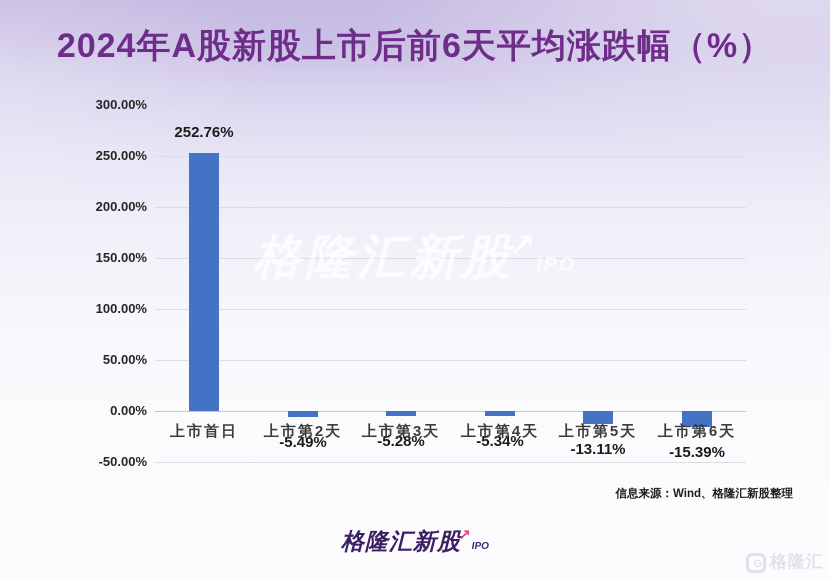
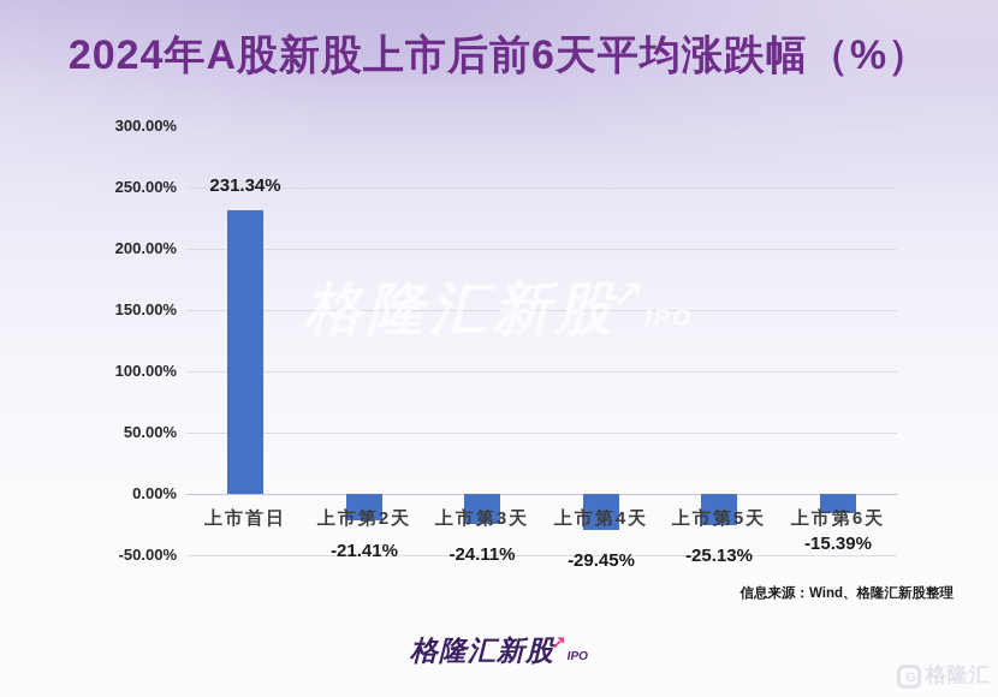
上市首日: 252.76% -> 231.34%
上市第2天: -5.49% -> -21.41%
上市第3天: -5.28% -> -24.11%
上市第4天: -5.34% -> -29.45%
上市第5天: -13.11% -> -25.13%
